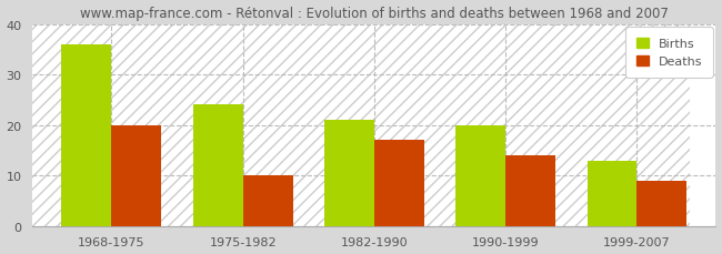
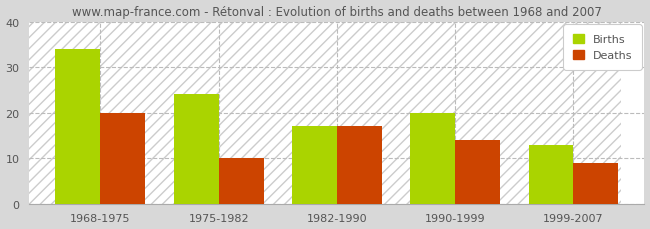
Births/1968-1975: 36 -> 34
Births/1982-1990: 21 -> 17
